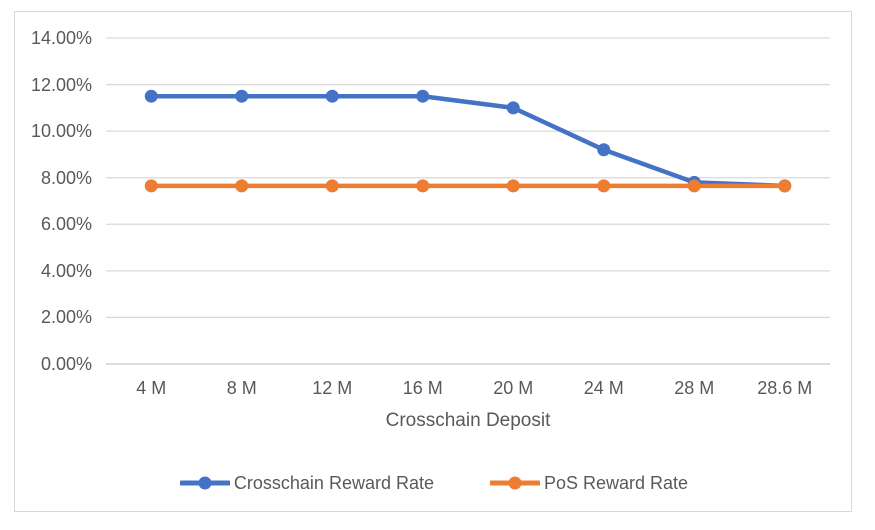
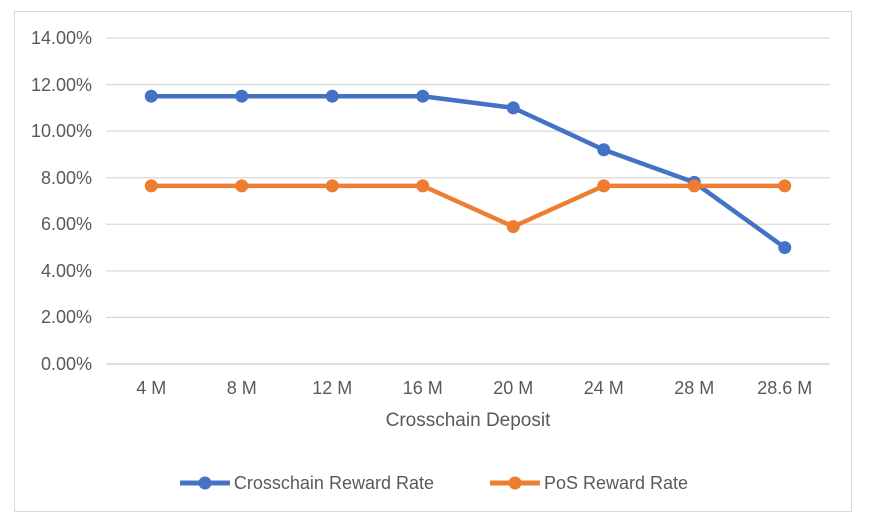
PoS Reward Rate/20 M: 7.7% -> 5.9%
Crosschain Reward Rate/28.6 M: 7.7% -> 5.0%
